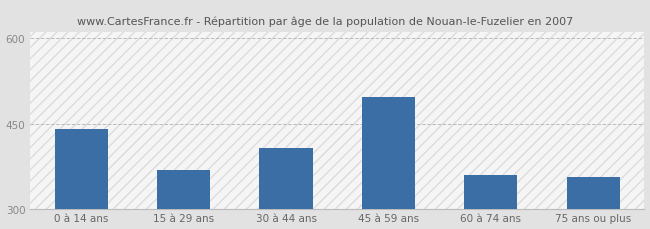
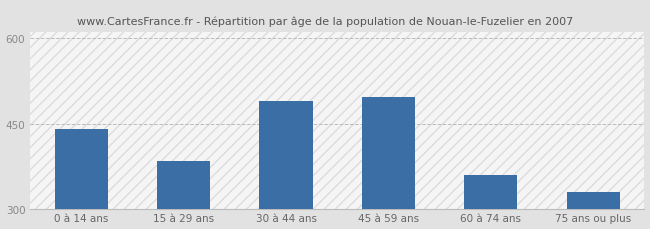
15 à 29 ans: 368 -> 385
30 à 44 ans: 408 -> 490
75 ans ou plus: 356 -> 330
